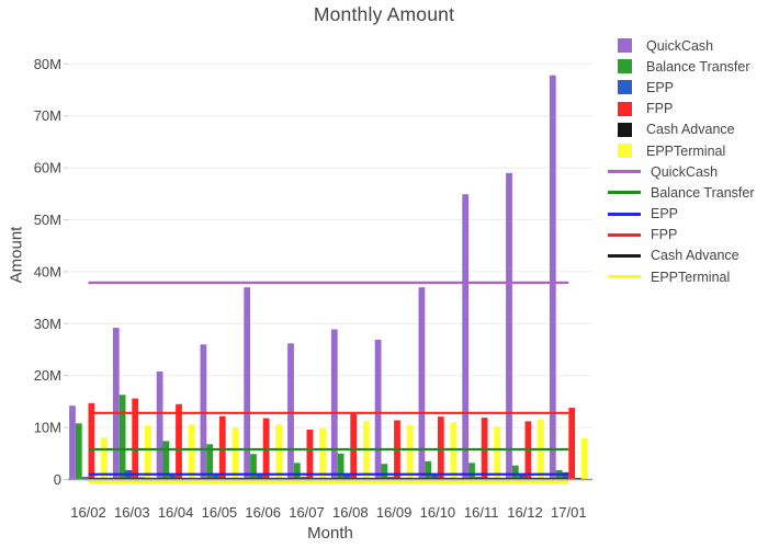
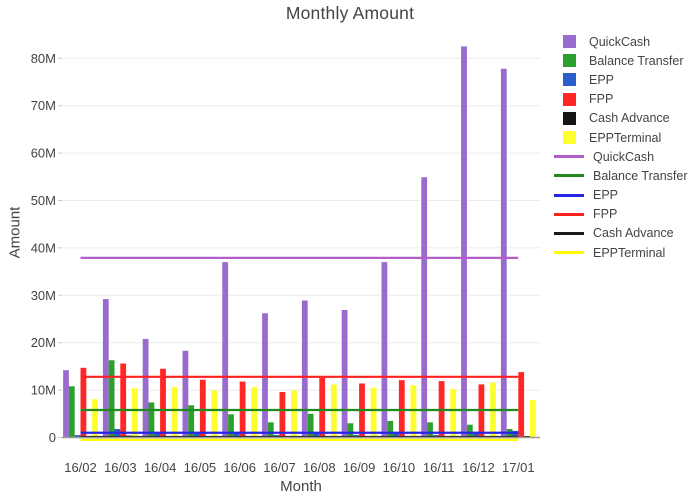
QuickCash/16/05: 26M -> 18M
QuickCash/16/12: 59M -> 82M
